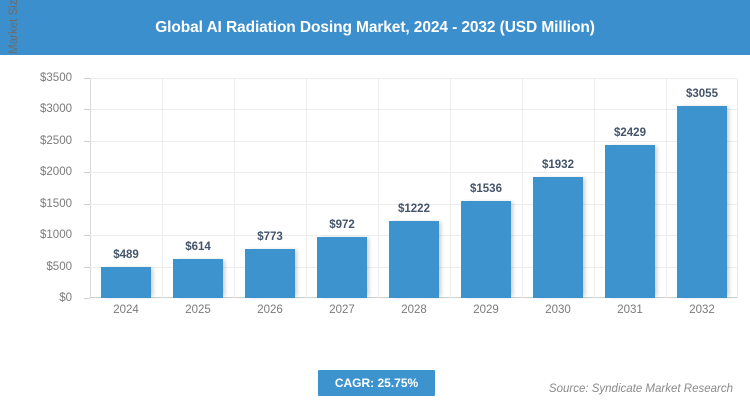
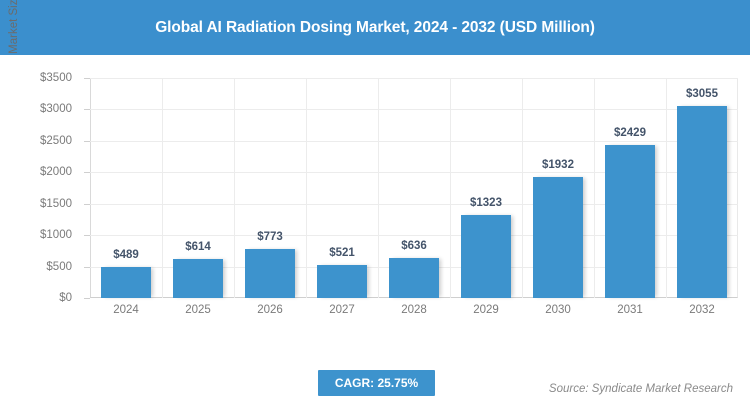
2027: $972 -> $521
2028: $1222 -> $636
2029: $1536 -> $1323
